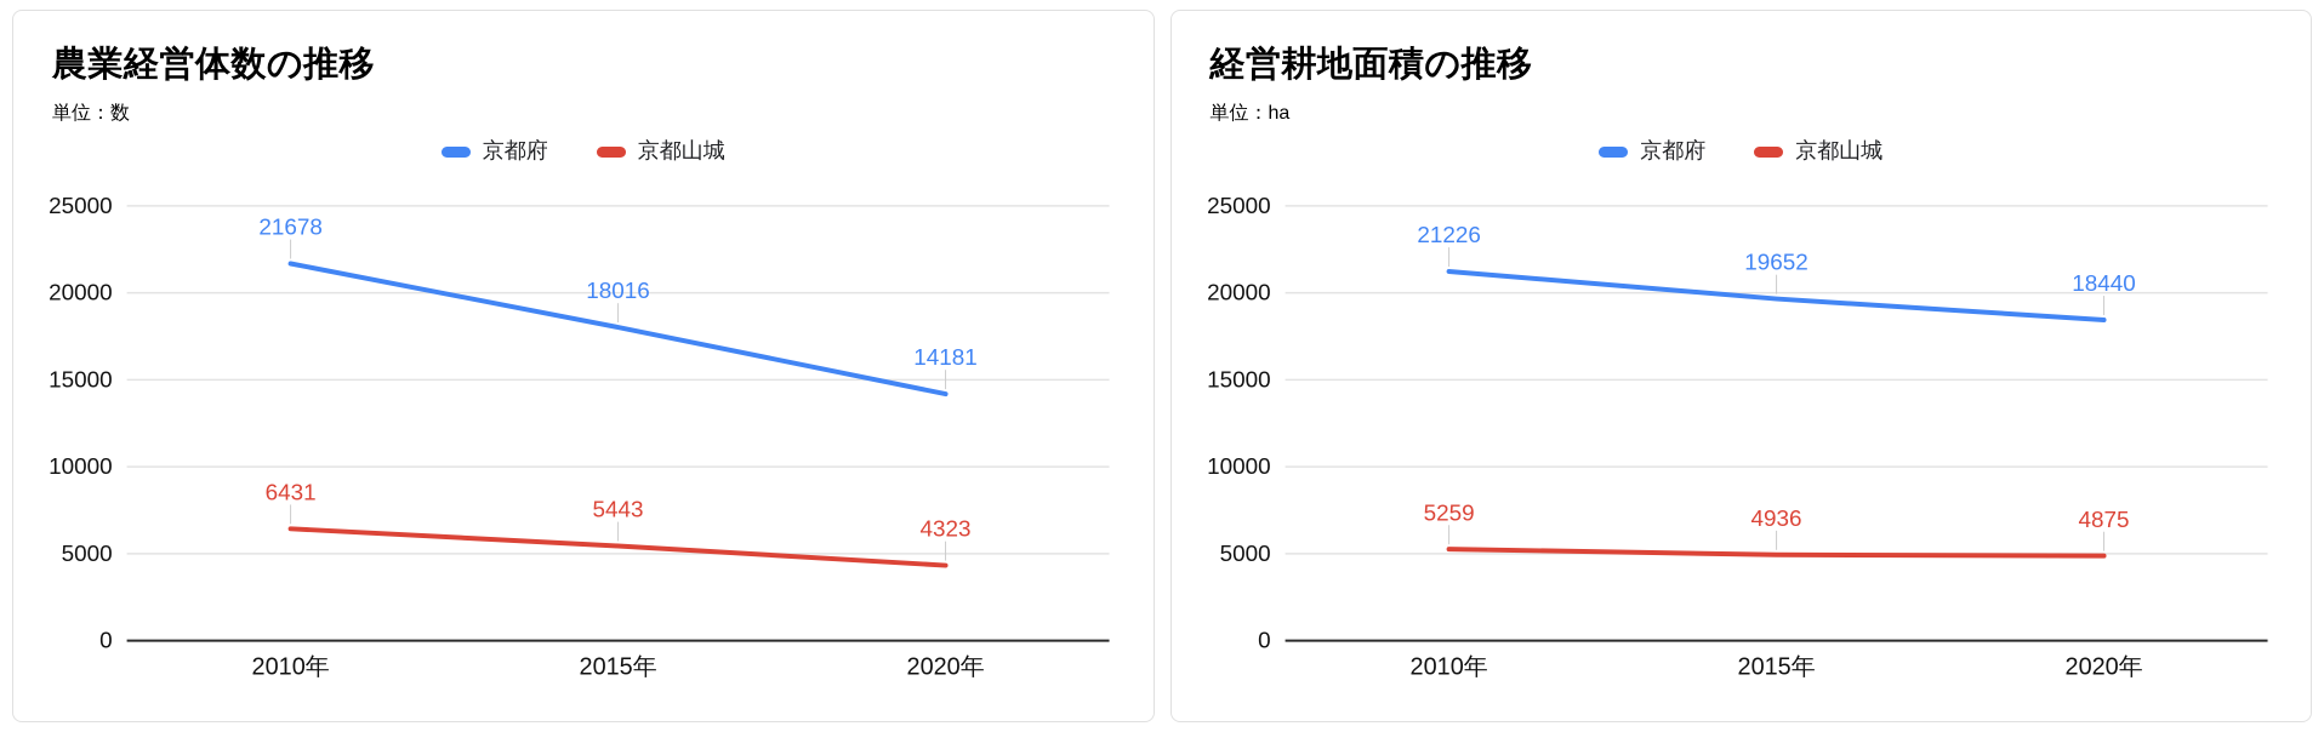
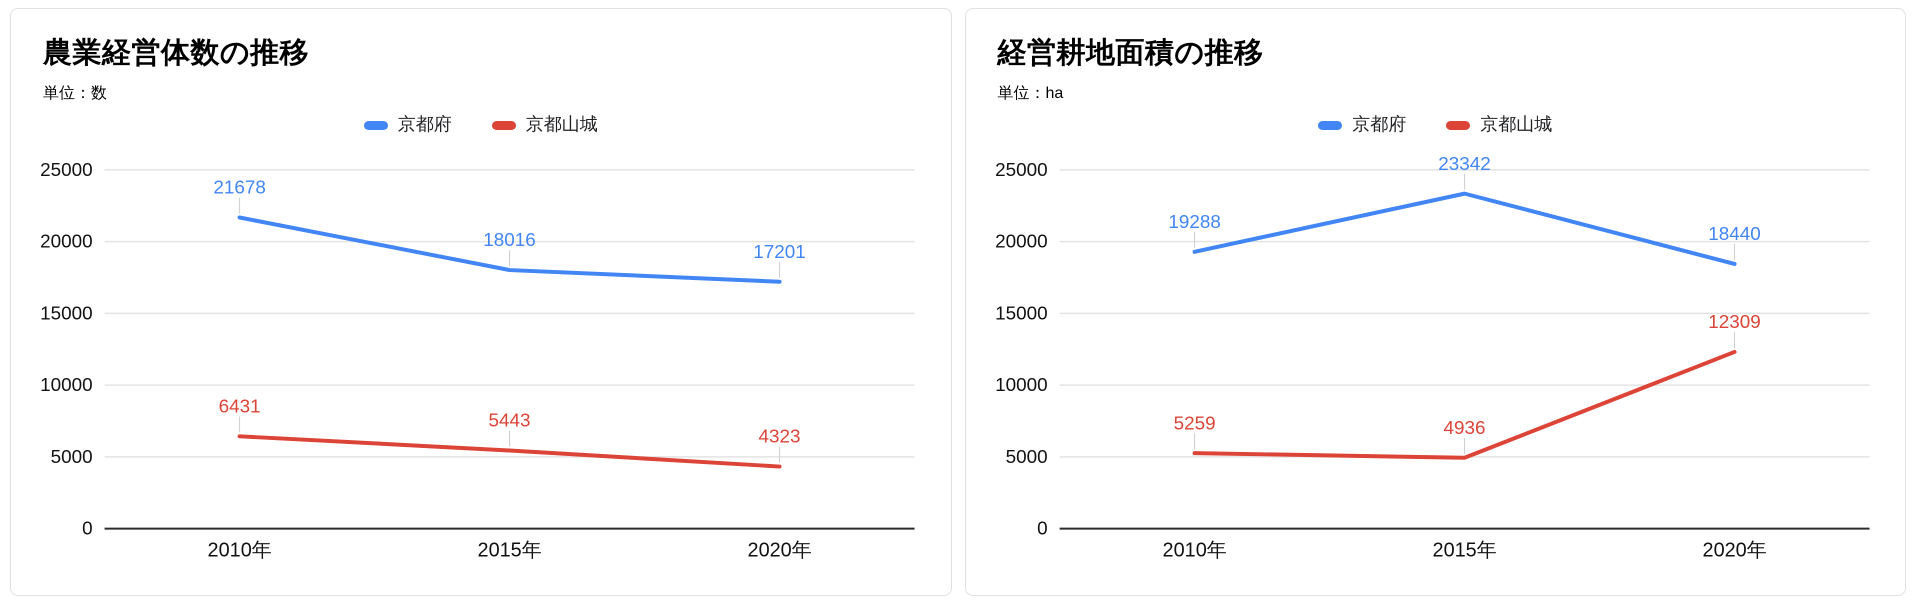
農業経営体数の推移/京都府/2020年: 14181 -> 17201
経営耕地面積の推移/京都府/2010年: 21226 -> 19288
経営耕地面積の推移/京都府/2015年: 19652 -> 23342
経営耕地面積の推移/京都山城/2020年: 4875 -> 12309
